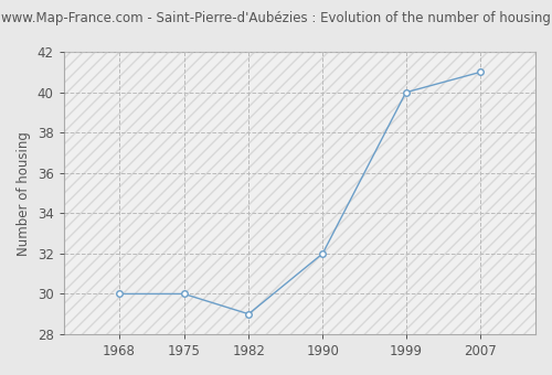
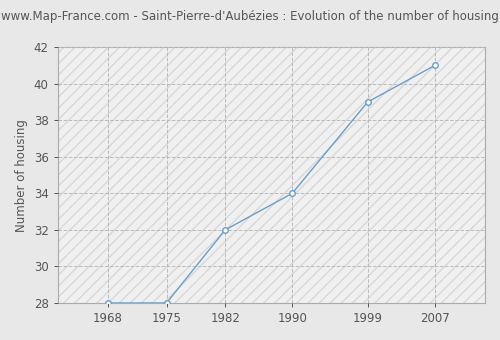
1968: 30 -> 28
1975: 30 -> 28
1982: 29 -> 32
1990: 32 -> 34
1999: 40 -> 39
